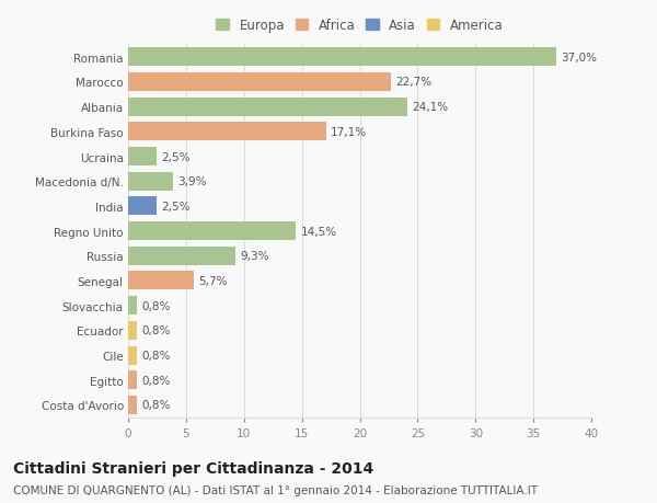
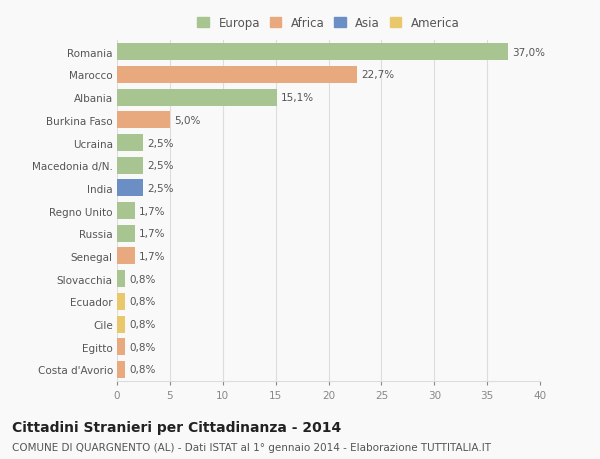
Albania: 24,1% -> 15,1%
Burkina Faso: 17,1% -> 5,0%
Macedonia d/N.: 3,9% -> 2,5%
Regno Unito: 14,5% -> 1,7%
Russia: 9,3% -> 1,7%
Senegal: 5,7% -> 1,7%
